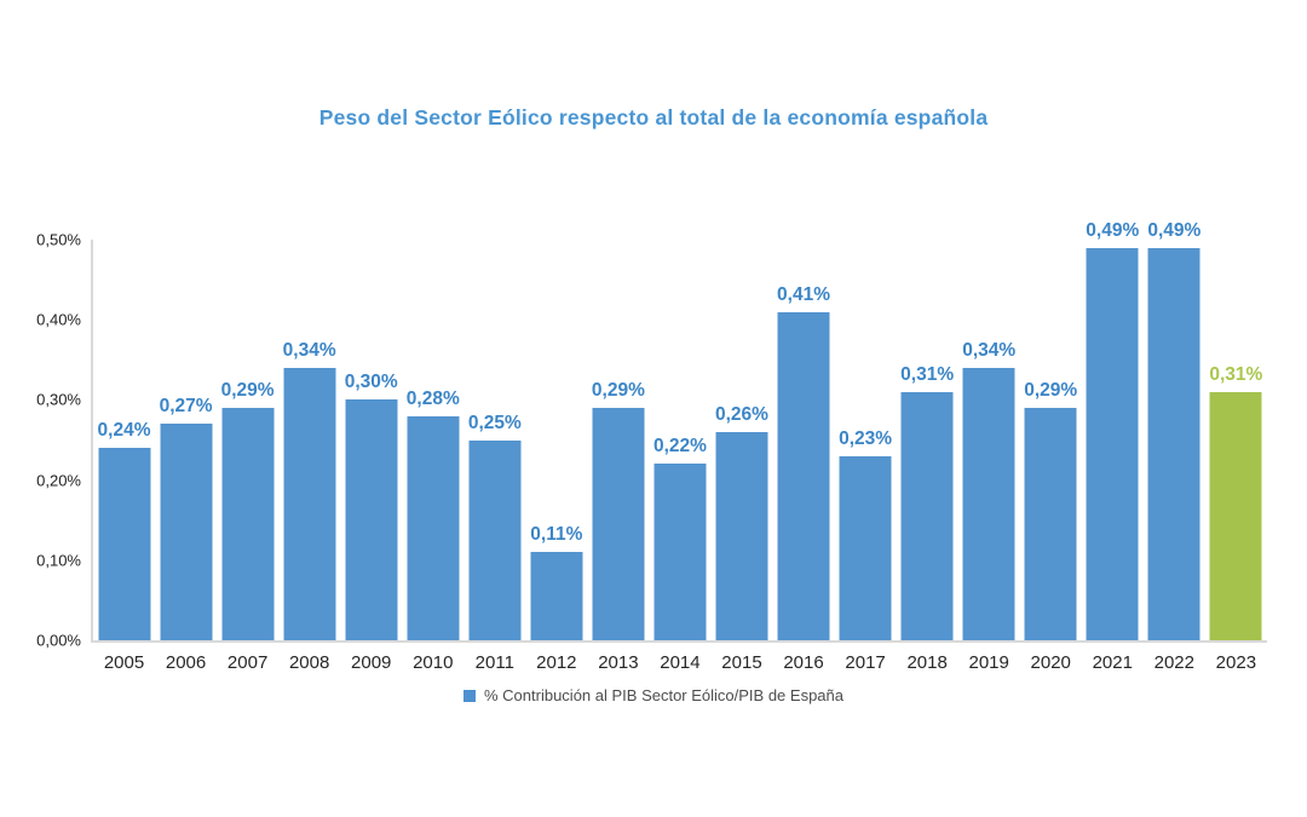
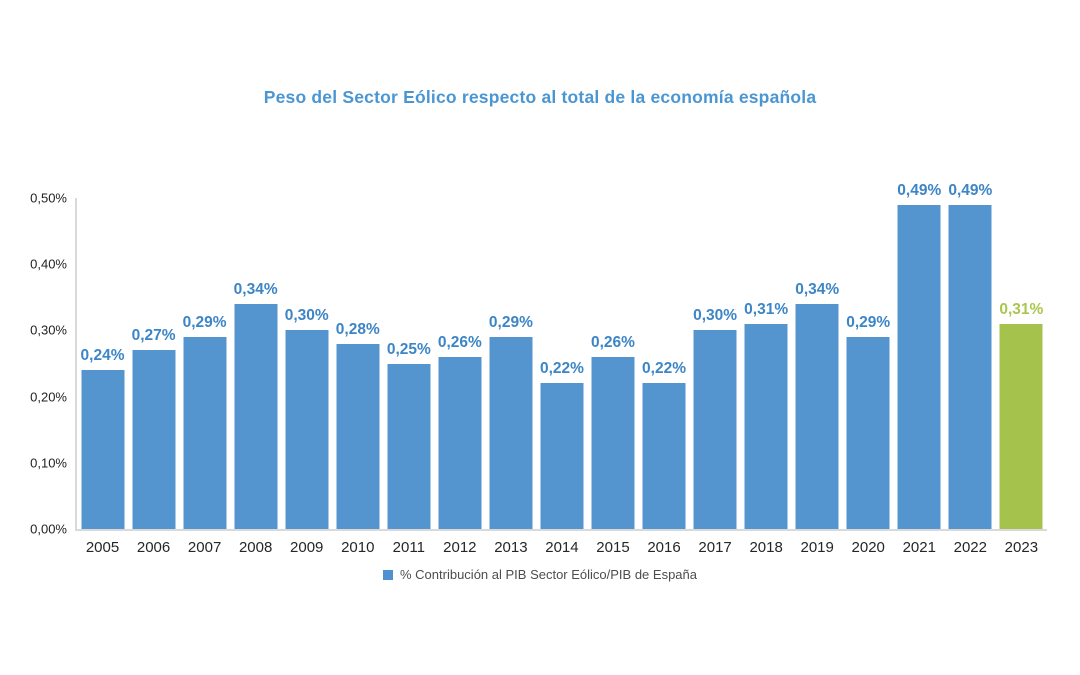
2012: 0,11% -> 0,26%
2016: 0,41% -> 0,22%
2017: 0,23% -> 0,30%
